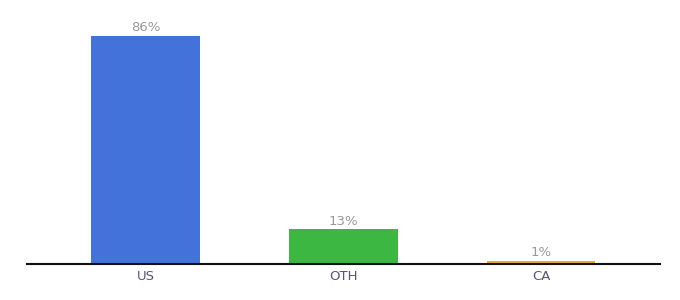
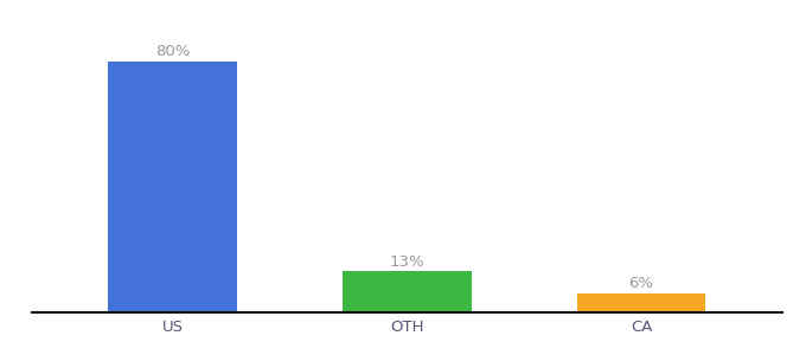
US: 86% -> 80%
CA: 1% -> 6%
